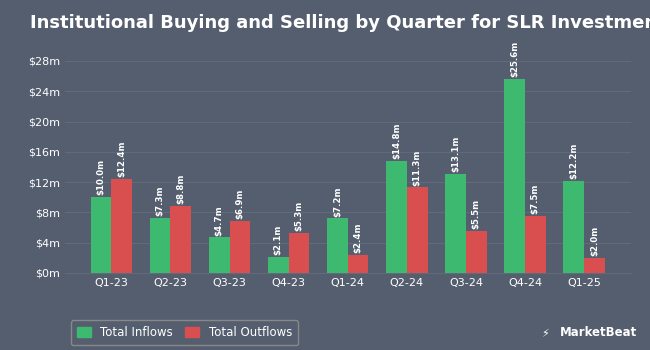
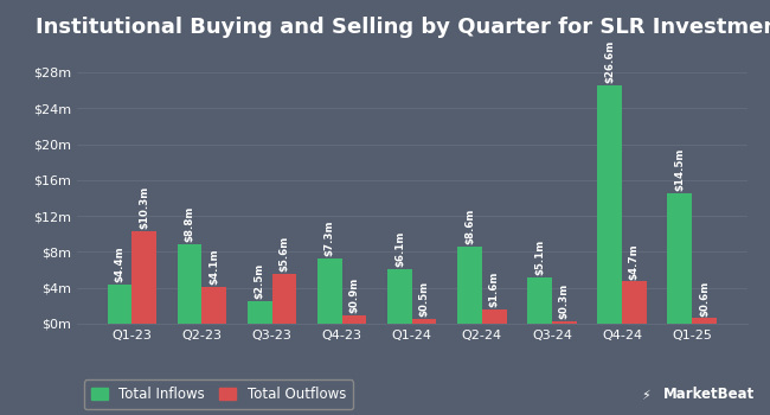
Total Inflows/Q1-23: $10.0m -> $4.4m
Total Outflows/Q1-23: $12.4m -> $10.3m
Total Inflows/Q2-23: $7.3m -> $8.8m
Total Outflows/Q2-23: $8.8m -> $4.1m
Total Inflows/Q3-23: $4.7m -> $2.5m
Total Outflows/Q3-23: $6.9m -> $5.6m
Total Inflows/Q4-23: $2.1m -> $7.3m
Total Outflows/Q4-23: $5.3m -> $0.9m
Total Inflows/Q1-24: $7.2m -> $6.1m
Total Outflows/Q1-24: $2.4m -> $0.5m
Total Inflows/Q2-24: $14.8m -> $8.6m
Total Outflows/Q2-24: $11.3m -> $1.6m
Total Inflows/Q3-24: $13.1m -> $5.1m
Total Outflows/Q3-24: $5.5m -> $0.3m
Total Inflows/Q4-24: $25.6m -> $26.6m
Total Outflows/Q4-24: $7.5m -> $4.7m
Total Inflows/Q1-25: $12.2m -> $14.5m
Total Outflows/Q1-25: $2.0m -> $0.6m
